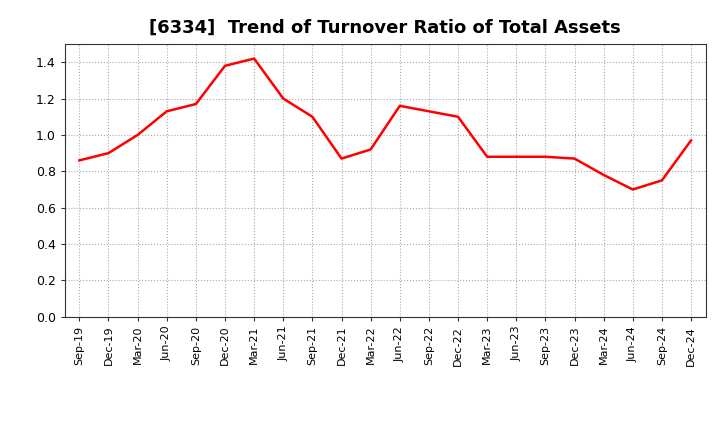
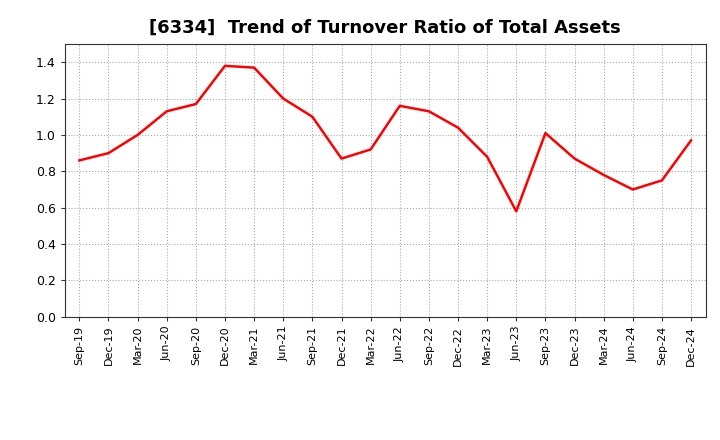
Mar-21: 1.42 -> 1.37
Dec-22: 1.10 -> 1.04
Jun-23: 0.88 -> 0.58
Sep-23: 0.88 -> 1.01
